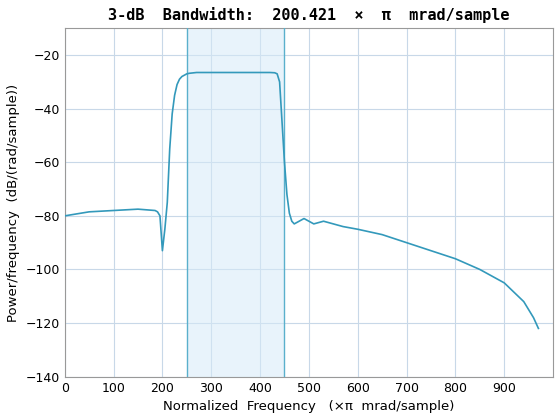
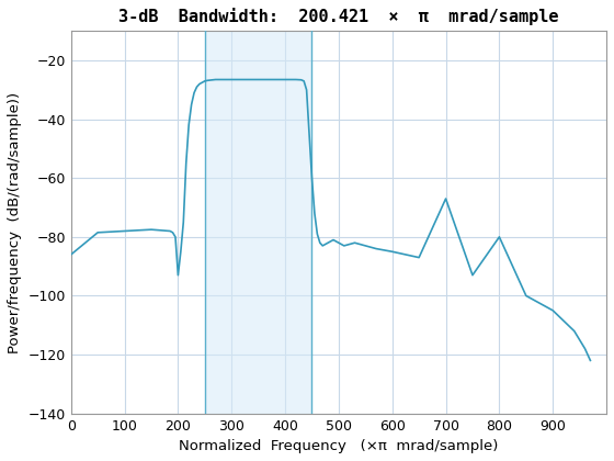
0: -80.0 -> -86.0
700: -90.0 -> -67.0
800: -96.0 -> -80.0
